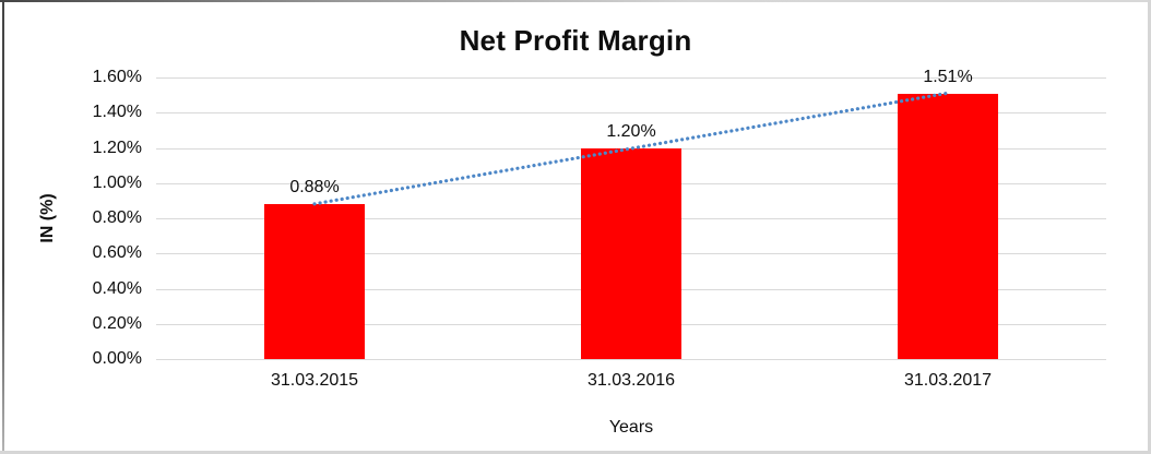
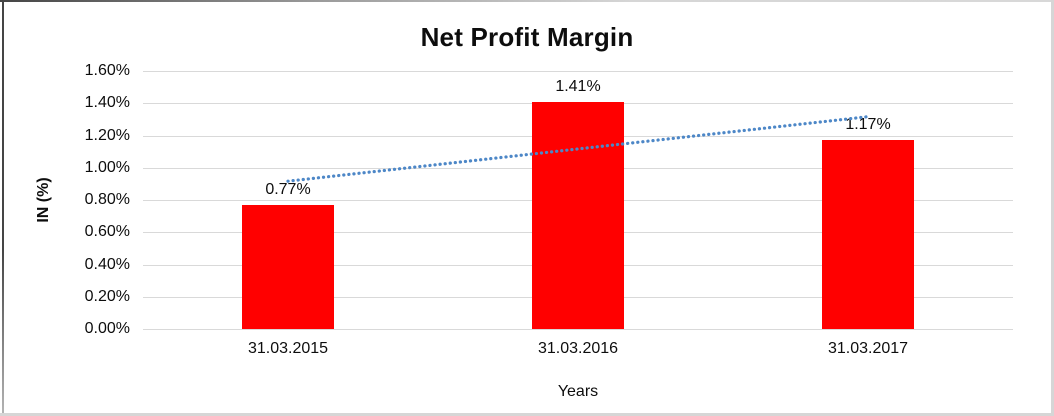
31.03.2015: 0.88% -> 0.77%
31.03.2016: 1.20% -> 1.41%
31.03.2017: 1.51% -> 1.17%
